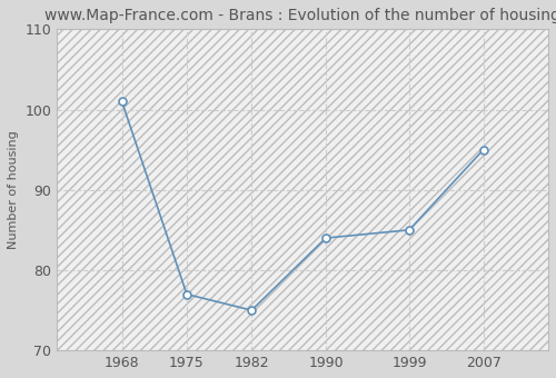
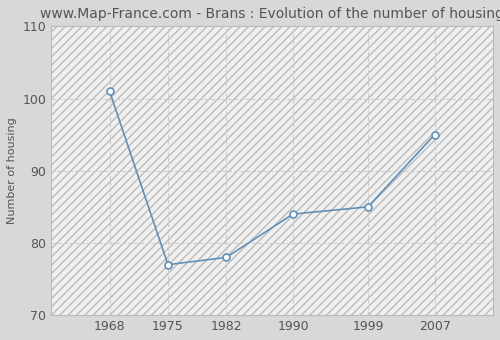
1982: 75 -> 78
